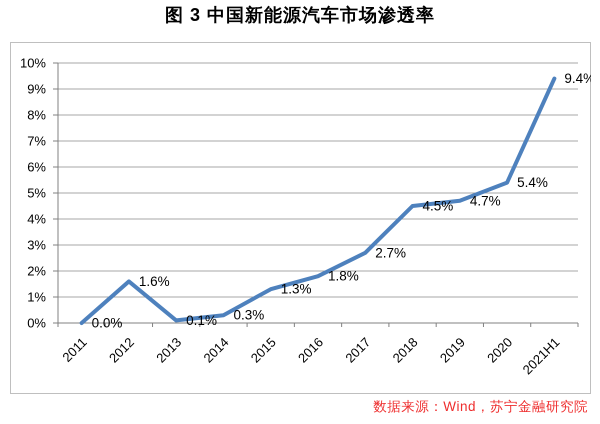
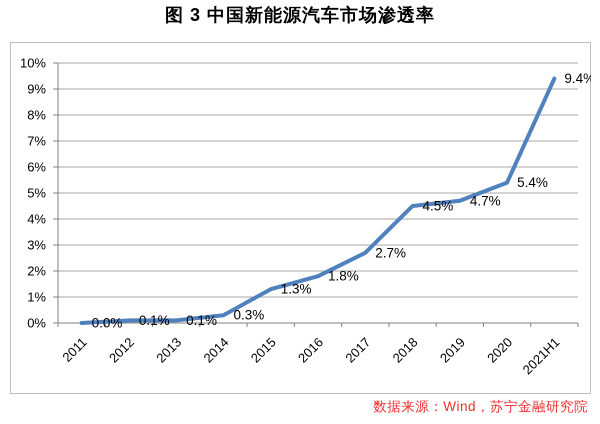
2012: 1.6% -> 0.1%
